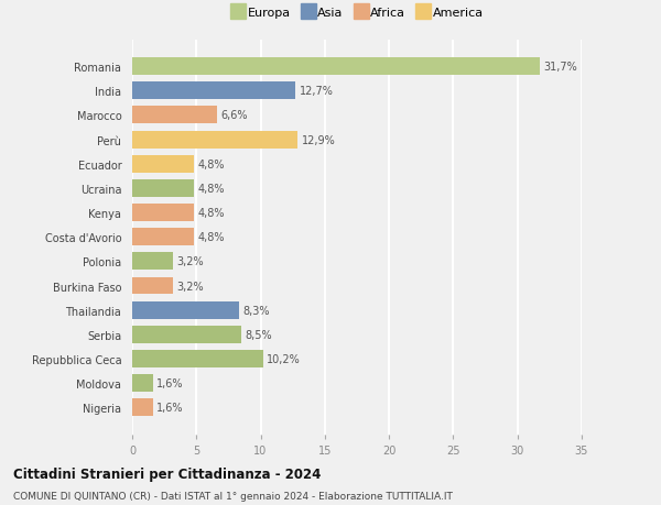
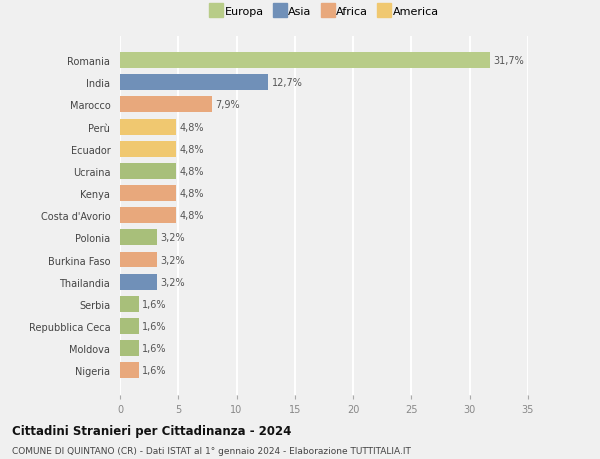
Marocco: 6,6% -> 7,9%
Perù: 12,9% -> 4,8%
Thailandia: 8,3% -> 3,2%
Serbia: 8,5% -> 1,6%
Repubblica Ceca: 10,2% -> 1,6%
